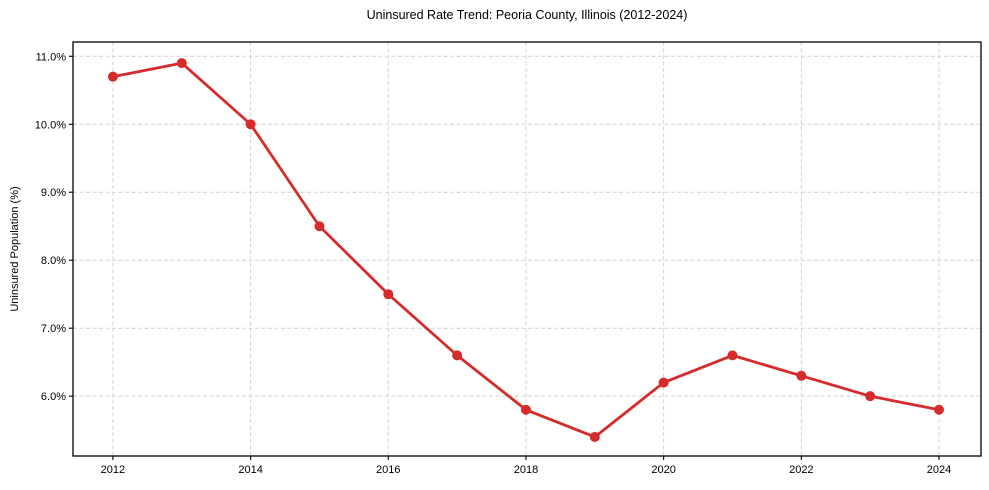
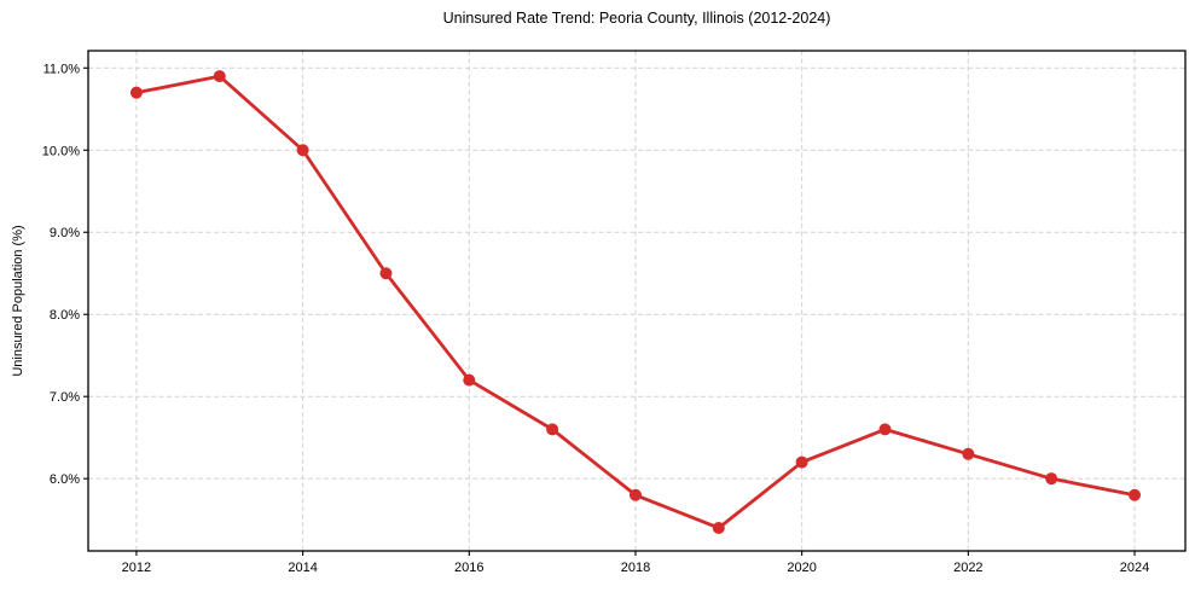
2016: 7.5% -> 7.2%
